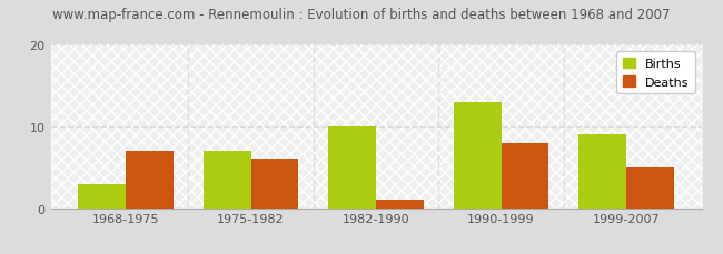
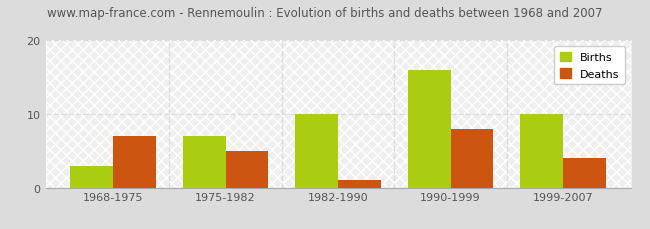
Deaths/1975-1982: 6 -> 5
Births/1990-1999: 13 -> 16
Births/1999-2007: 9 -> 10
Deaths/1999-2007: 5 -> 4
